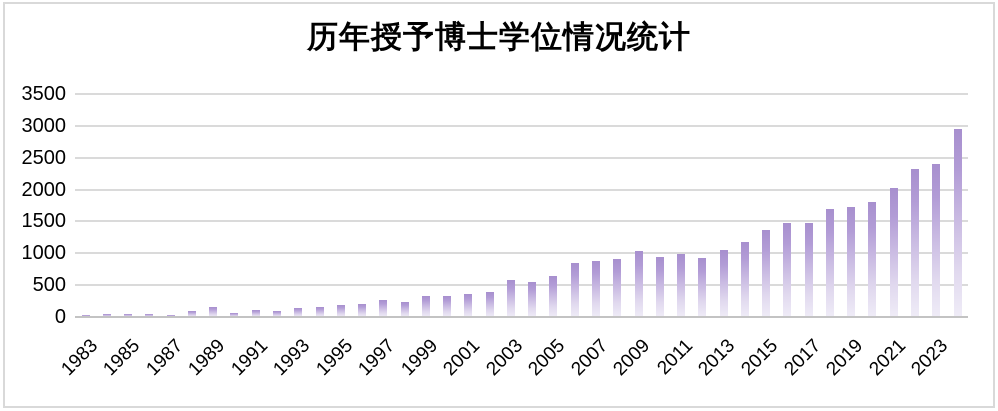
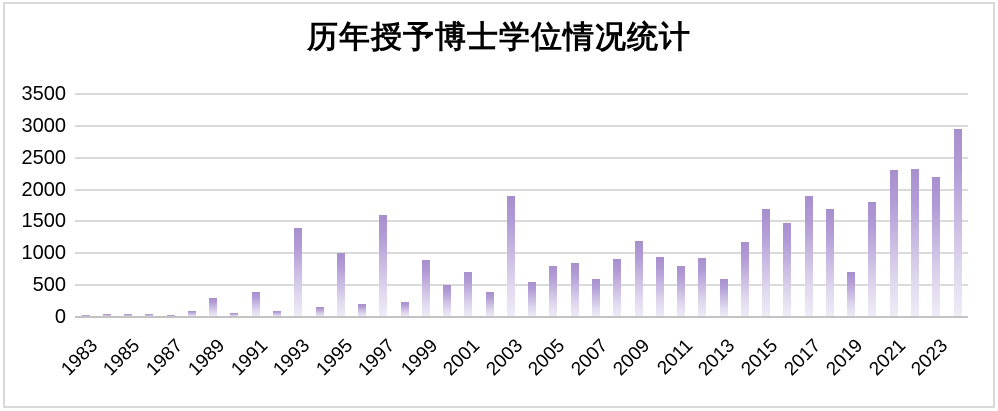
1989: 200 -> 300
1991: 100 -> 400
1993: 100 -> 1400
1995: 200 -> 1000
1997: 300 -> 1600
1999: 300 -> 900
2000: 300 -> 500
2001: 400 -> 700
2003: 600 -> 1900
2005: 600 -> 800
2007: 900 -> 600
2009: 1000 -> 1200
2011: 1000 -> 800
2013: 1000 -> 600
2015: 1400 -> 1700
2017: 1500 -> 1900
2019: 1700 -> 700
2021: 2000 -> 2300
2023: 2400 -> 2200
